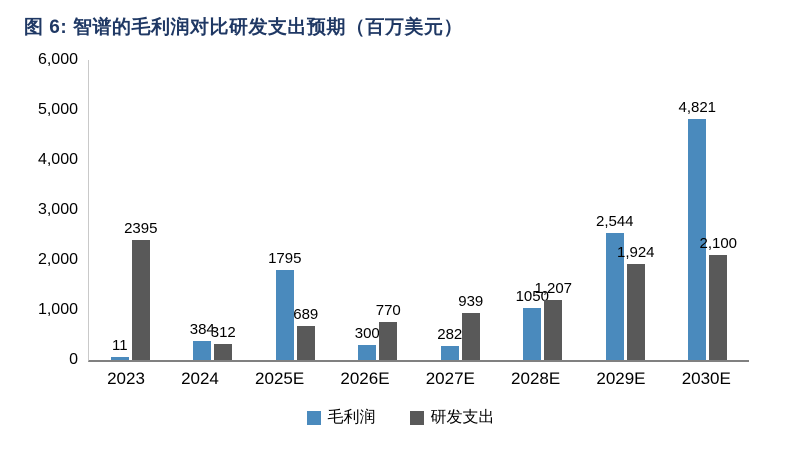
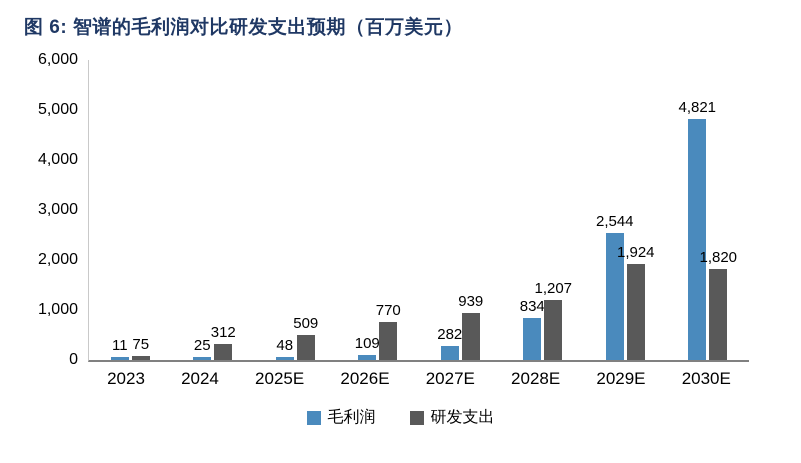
研发支出/2023: 2395 -> 75
毛利润/2024: 384 -> 25
毛利润/2025E: 1795 -> 48
研发支出/2025E: 689 -> 509
毛利润/2026E: 300 -> 109
毛利润/2028E: 1050 -> 834
研发支出/2030E: 2,100 -> 1,820
